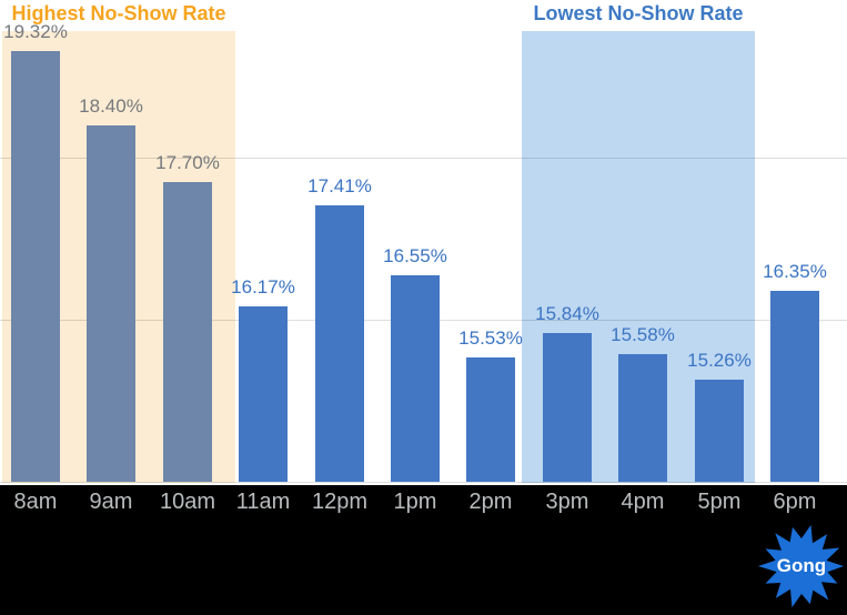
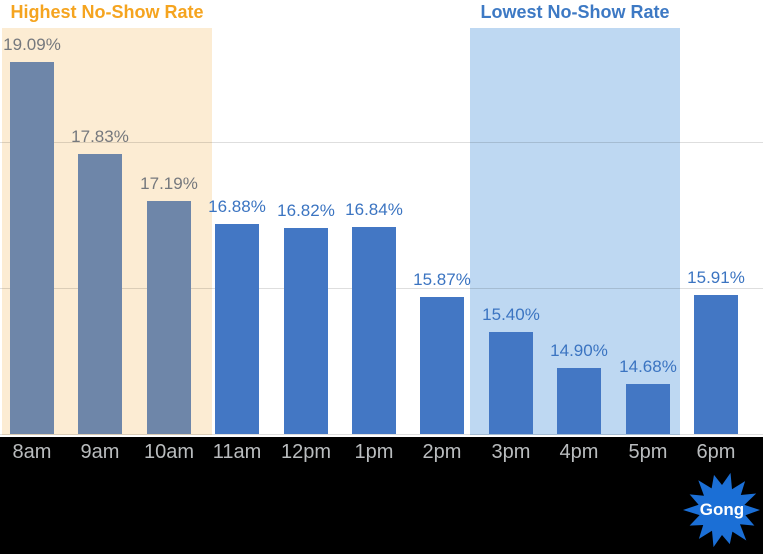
8am: 19.32% -> 19.09%
9am: 18.40% -> 17.83%
10am: 17.70% -> 17.19%
11am: 16.17% -> 16.88%
12pm: 17.41% -> 16.82%
1pm: 16.55% -> 16.84%
2pm: 15.53% -> 15.87%
3pm: 15.84% -> 15.40%
4pm: 15.58% -> 14.90%
5pm: 15.26% -> 14.68%
6pm: 16.35% -> 15.91%
